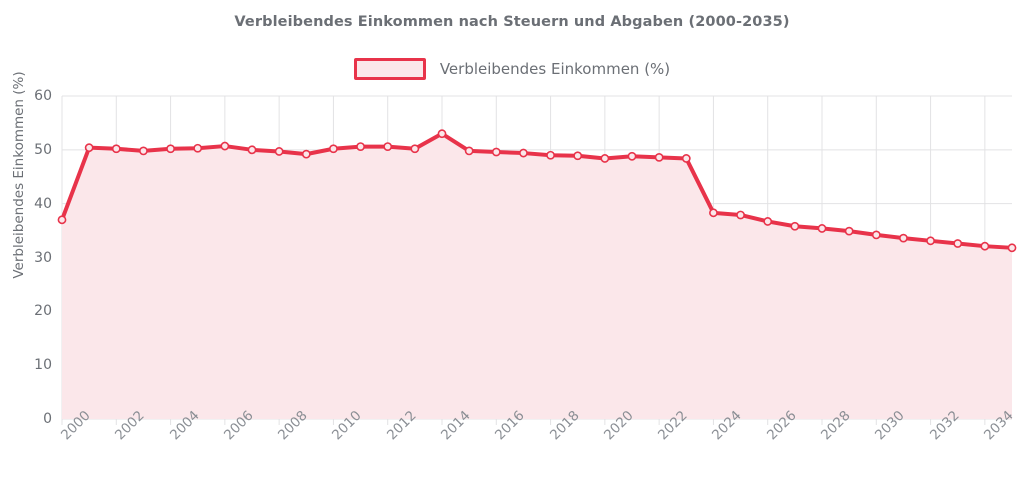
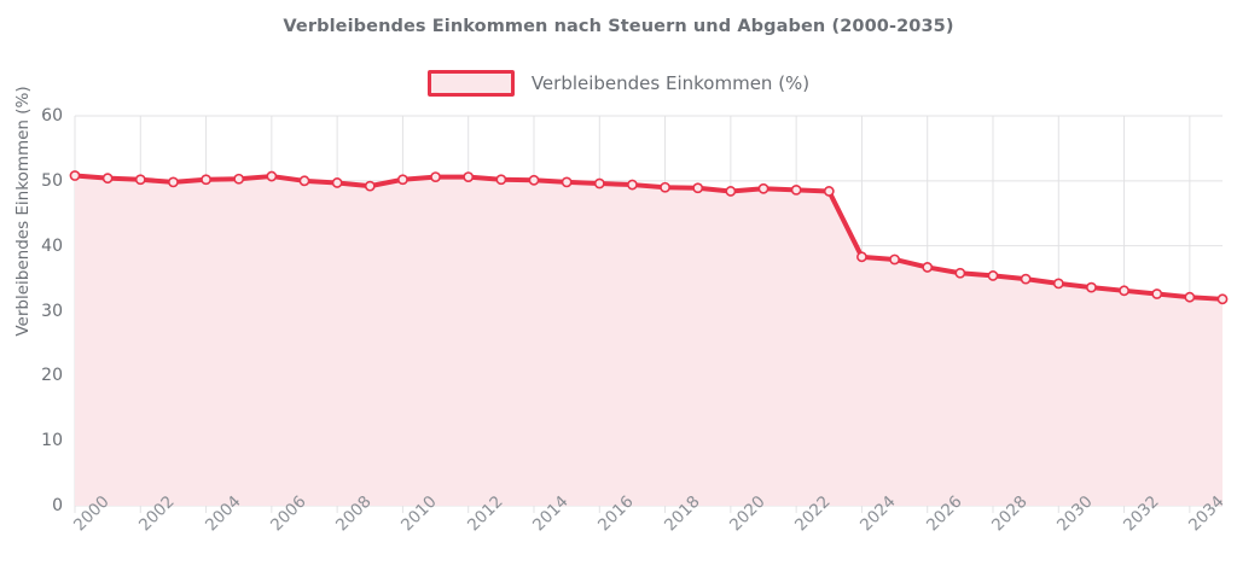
2000: 37 -> 51
2014: 53 -> 50
